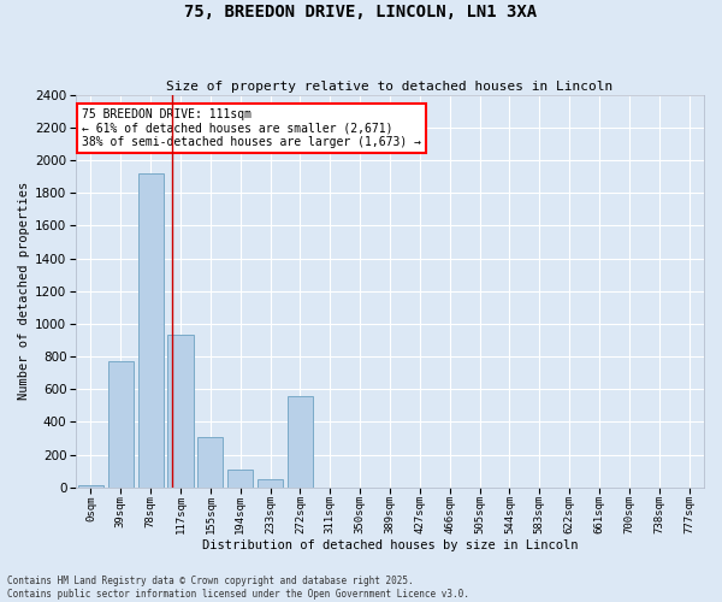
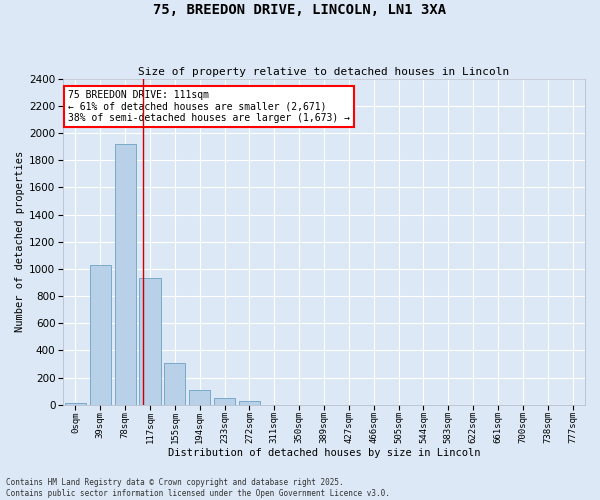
39sqm: 770 -> 1030
272sqm: 560 -> 20
